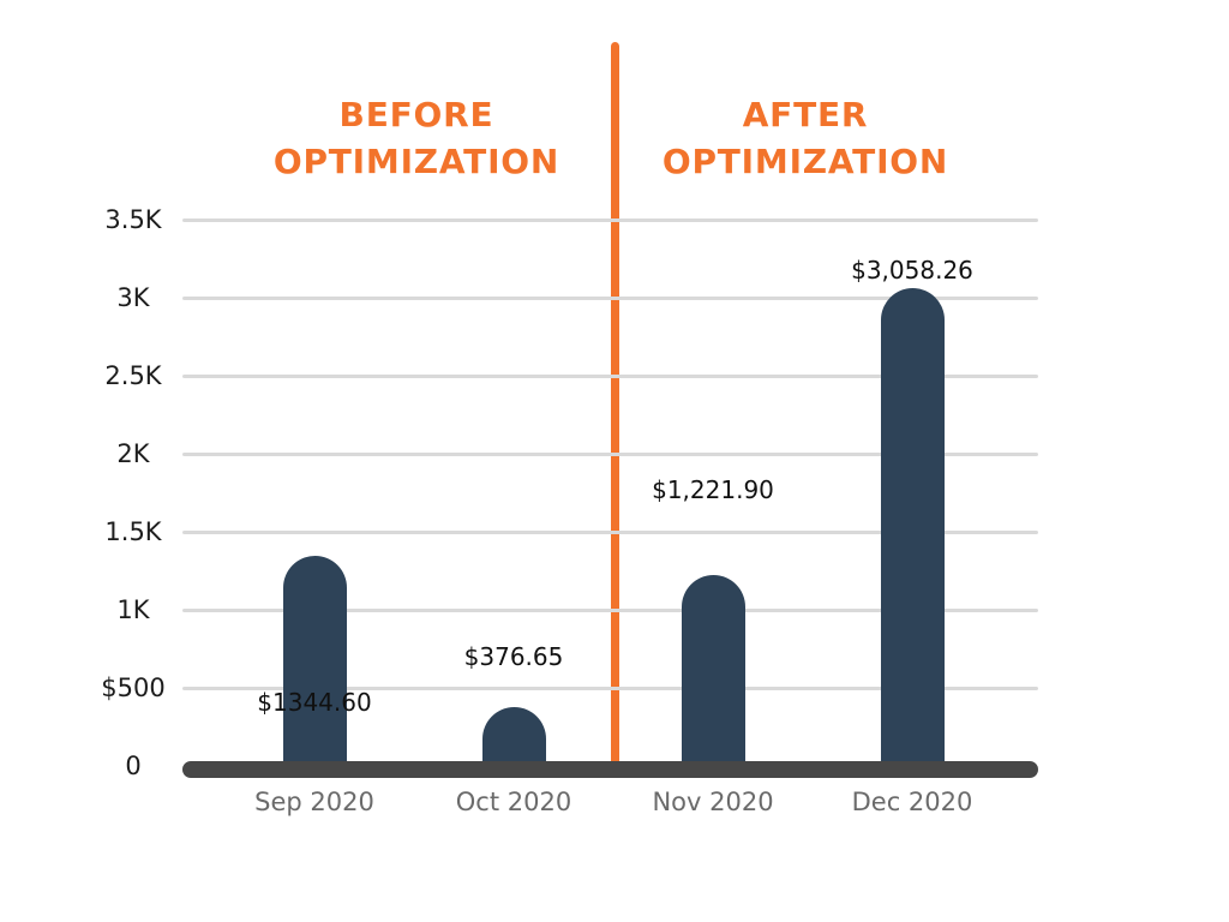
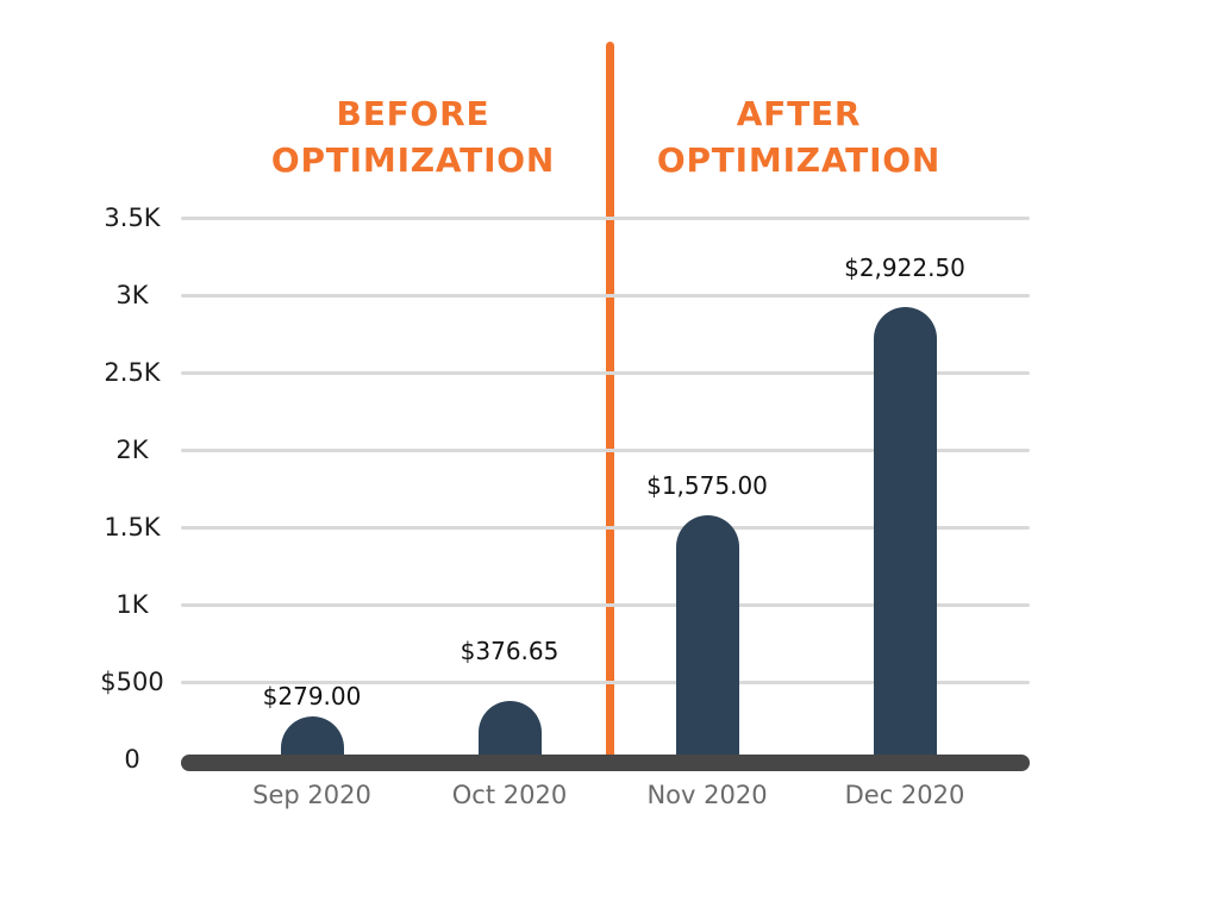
Sep 2020: $1344.60 -> $279.00
Nov 2020: $1,221.90 -> $1,575.00
Dec 2020: $3,058.26 -> $2,922.50
